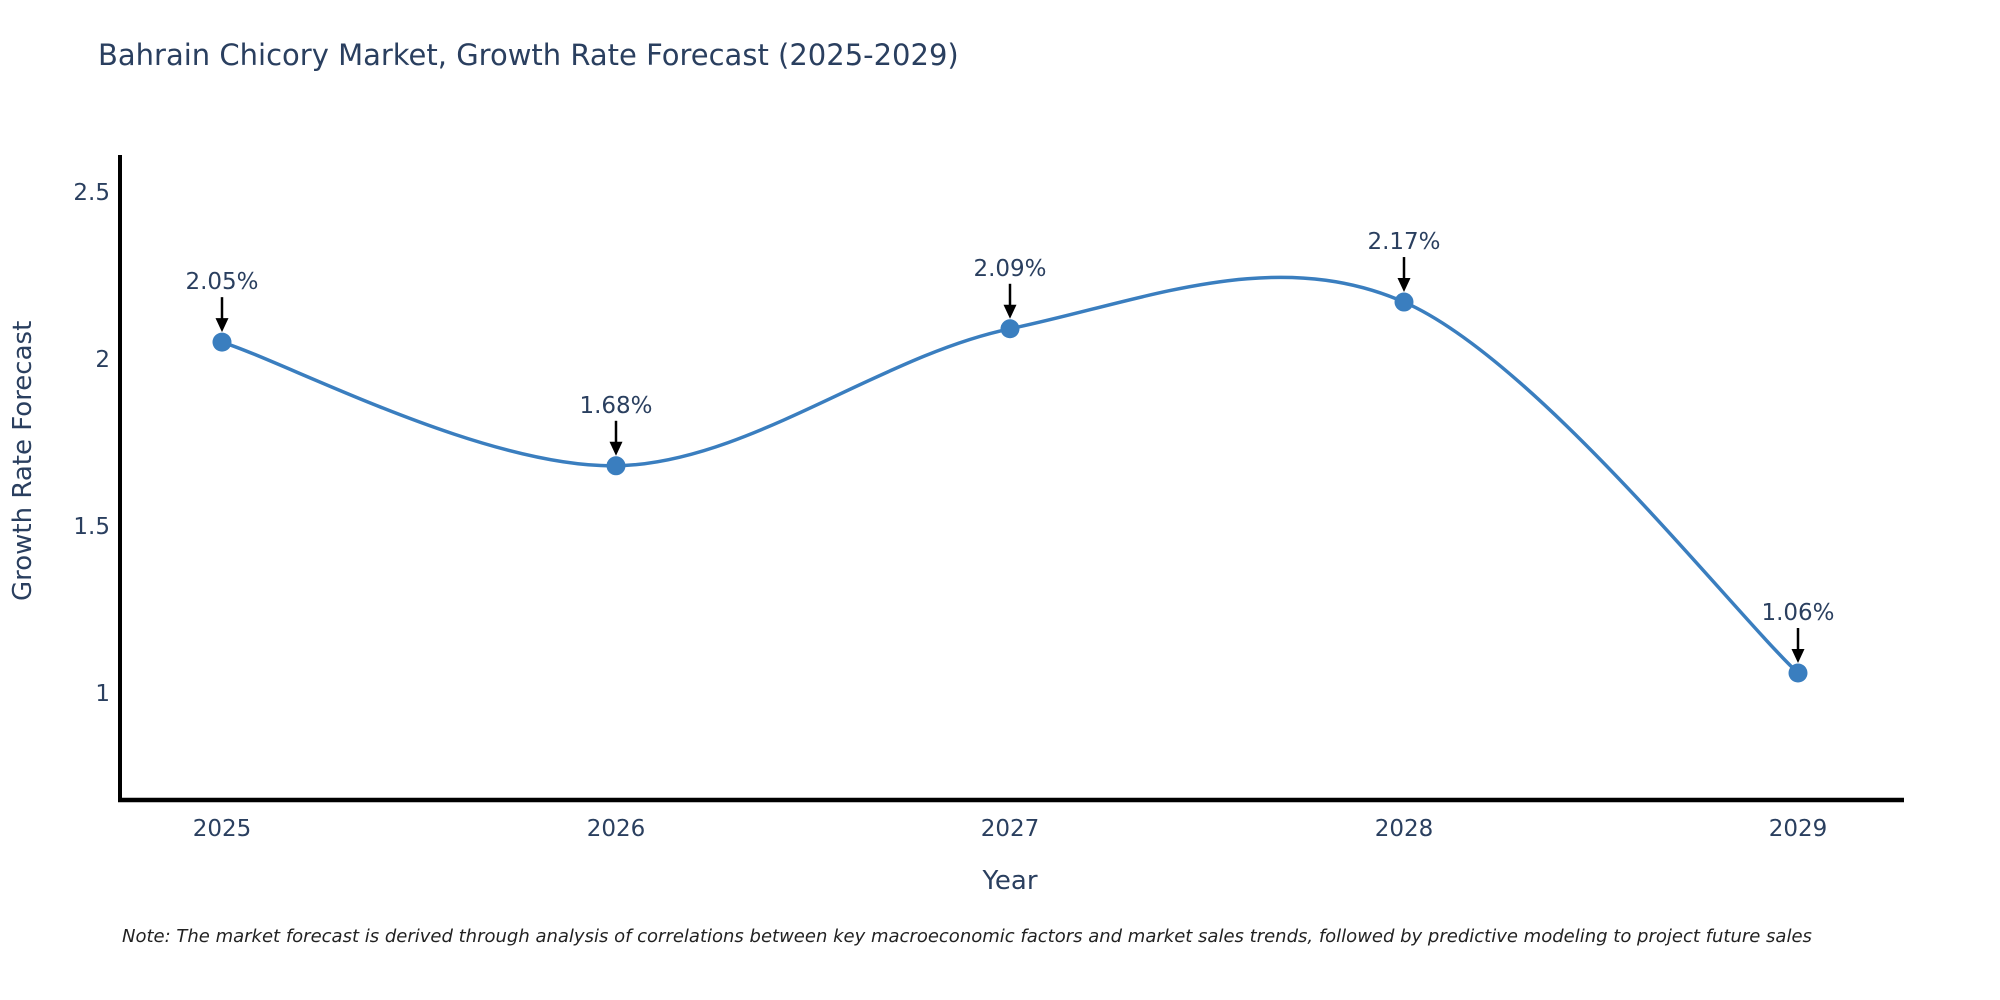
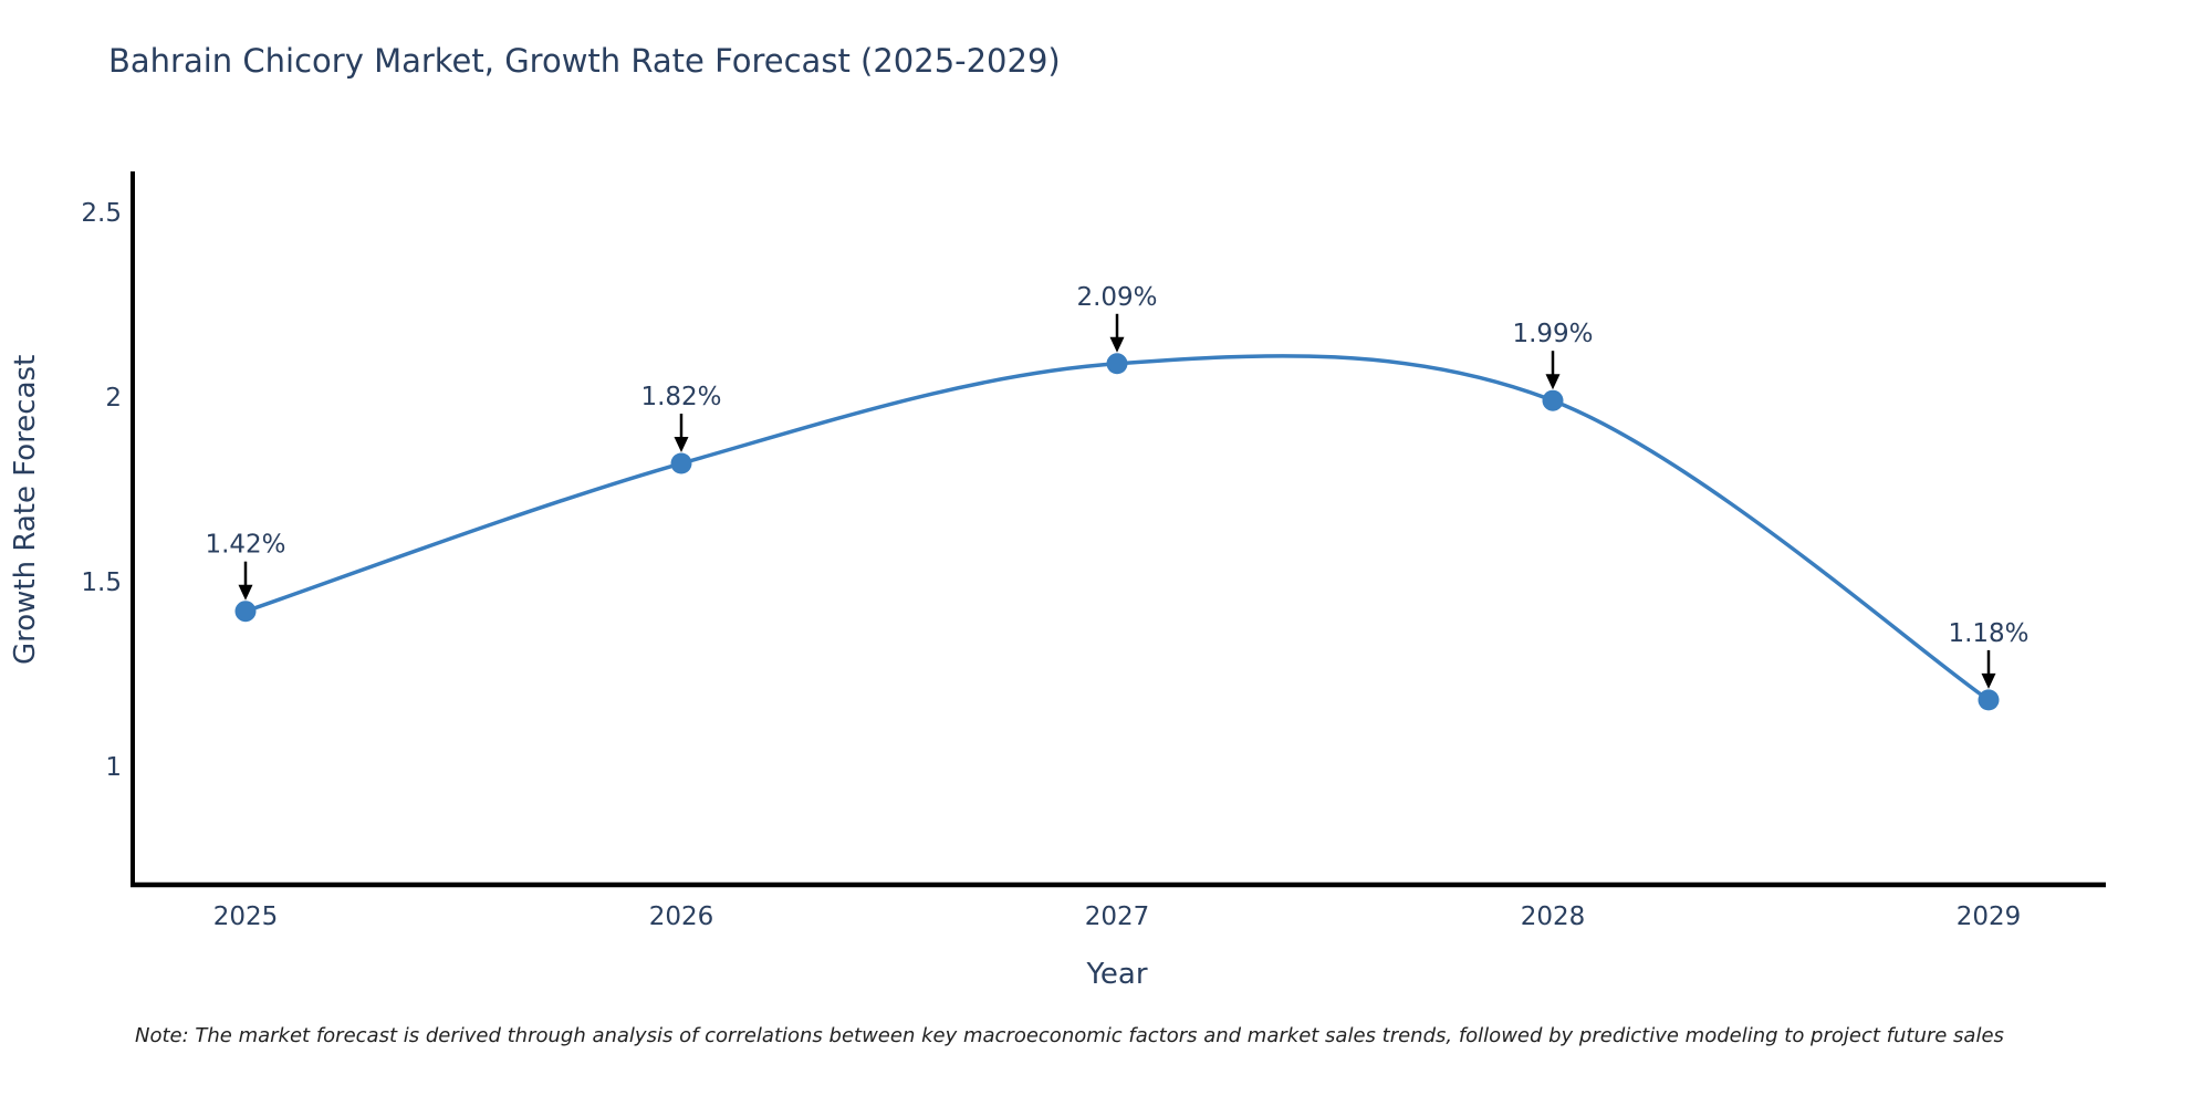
2025: 2.05% -> 1.42%
2026: 1.68% -> 1.82%
2028: 2.17% -> 1.99%
2029: 1.06% -> 1.18%
